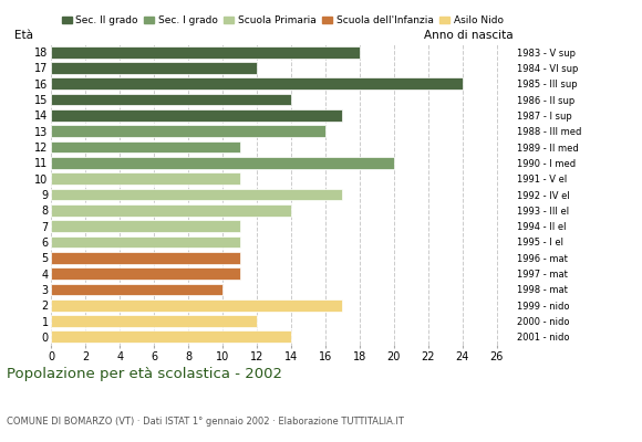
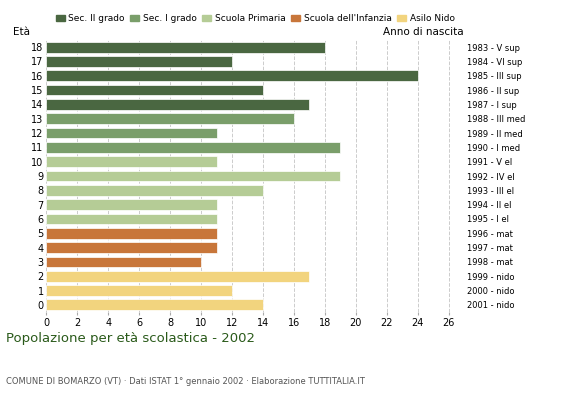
11: 20 -> 19
9: 17 -> 19
